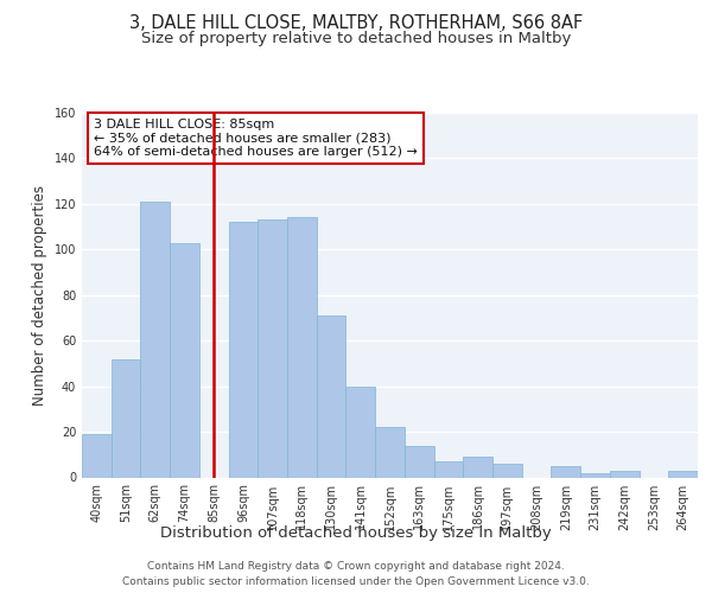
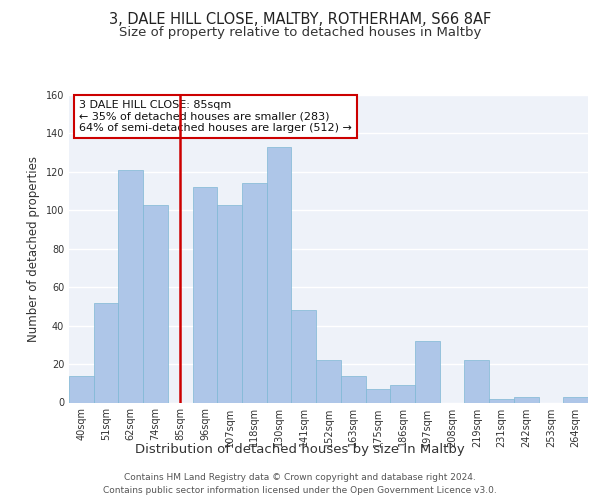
40sqm: 19 -> 14
107sqm: 113 -> 103
130sqm: 71 -> 133
141sqm: 40 -> 48
197sqm: 6 -> 32
219sqm: 5 -> 22
